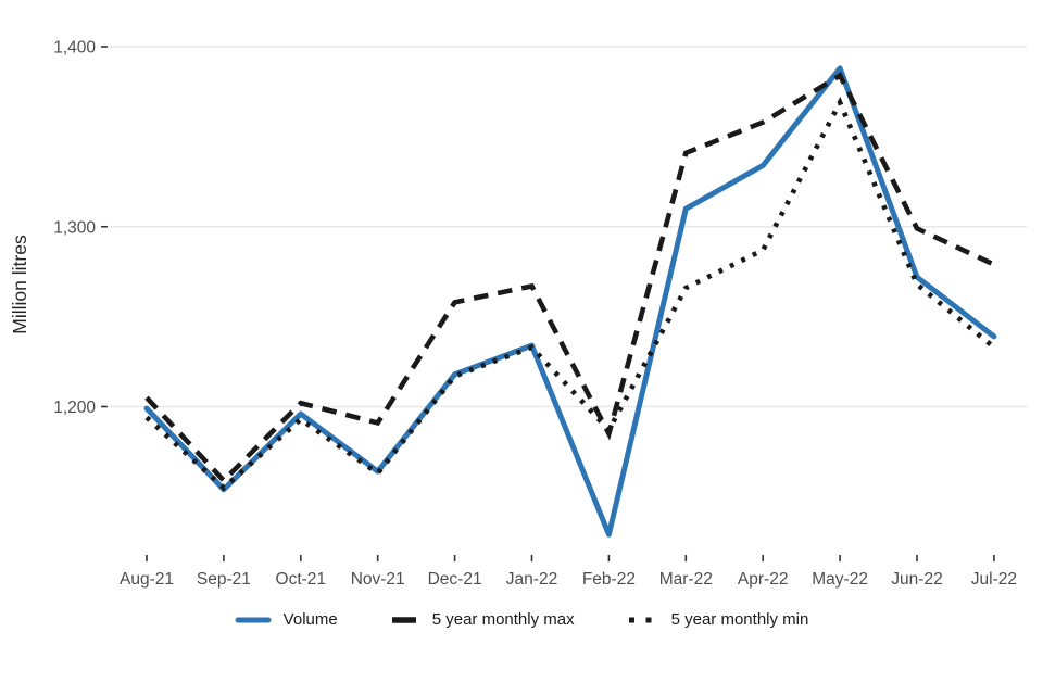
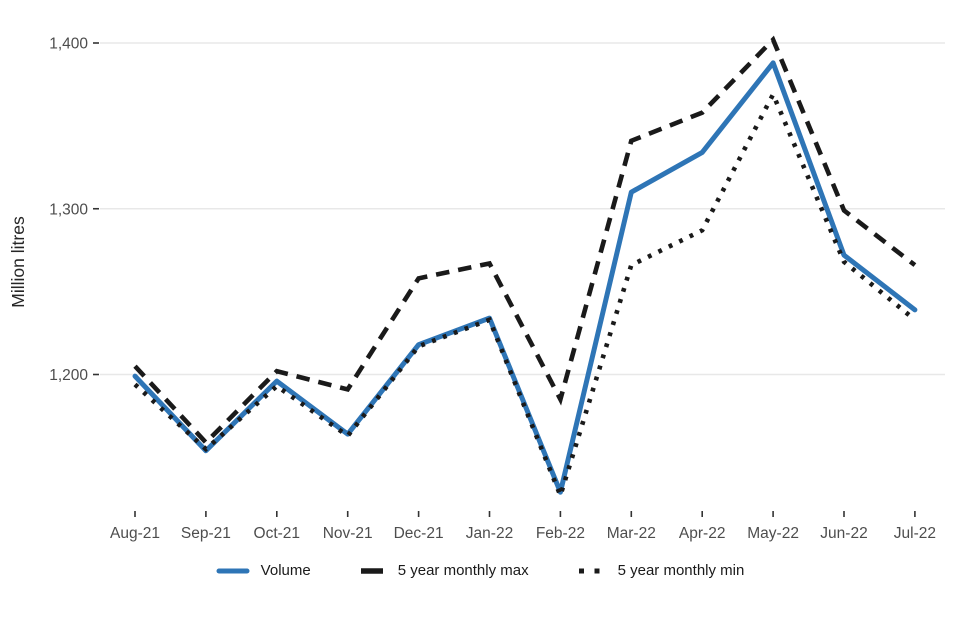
5 year monthly min/Feb-22: 1187 -> 1127
5 year monthly max/May-22: 1384 -> 1402
5 year monthly max/Jul-22: 1279 -> 1266
